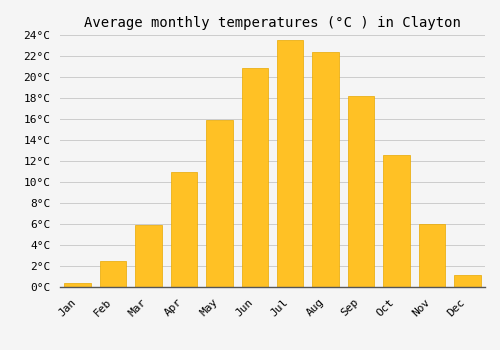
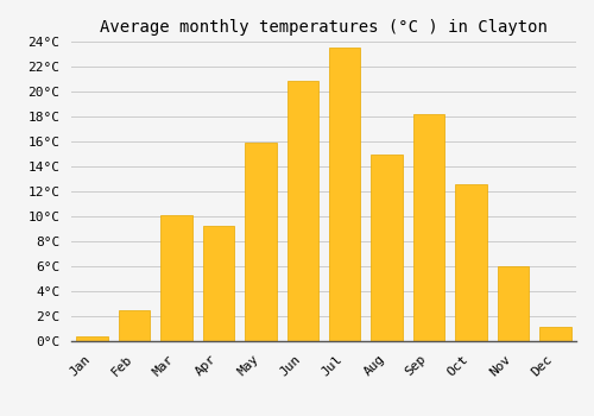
Mar: 5.9°C -> 10.1°C
Apr: 11.0°C -> 9.2°C
Aug: 22.4°C -> 15.0°C
